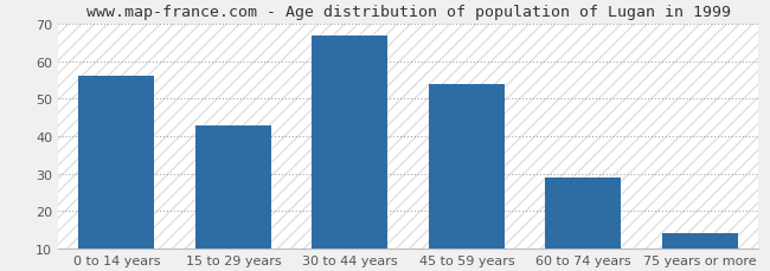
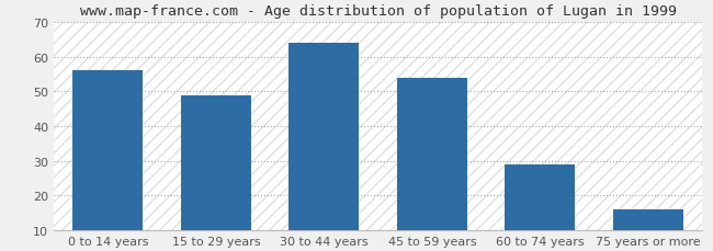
15 to 29 years: 43 -> 49
30 to 44 years: 67 -> 64
75 years or more: 14 -> 16
